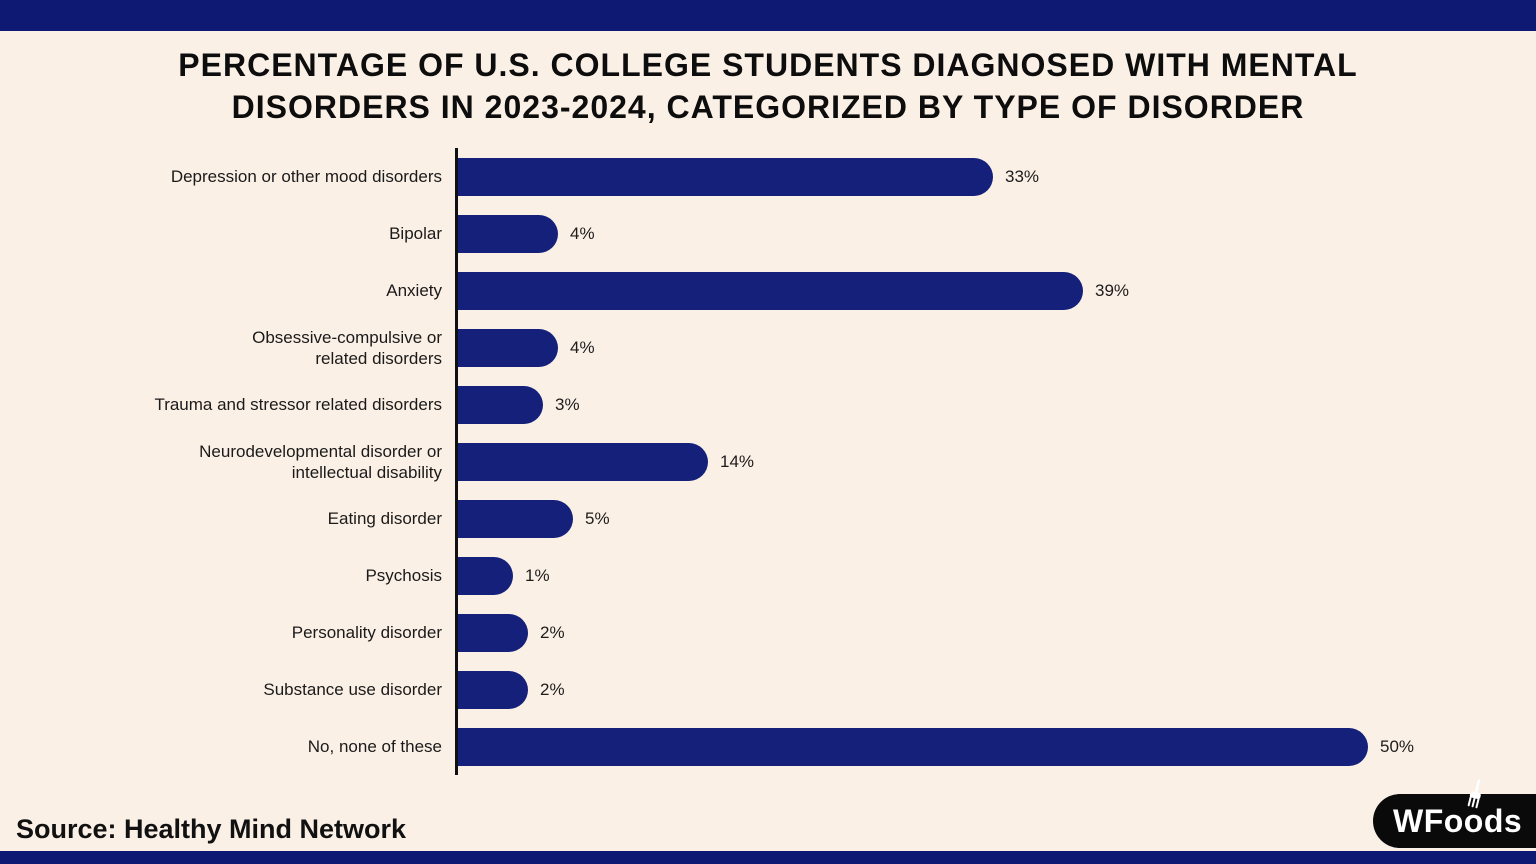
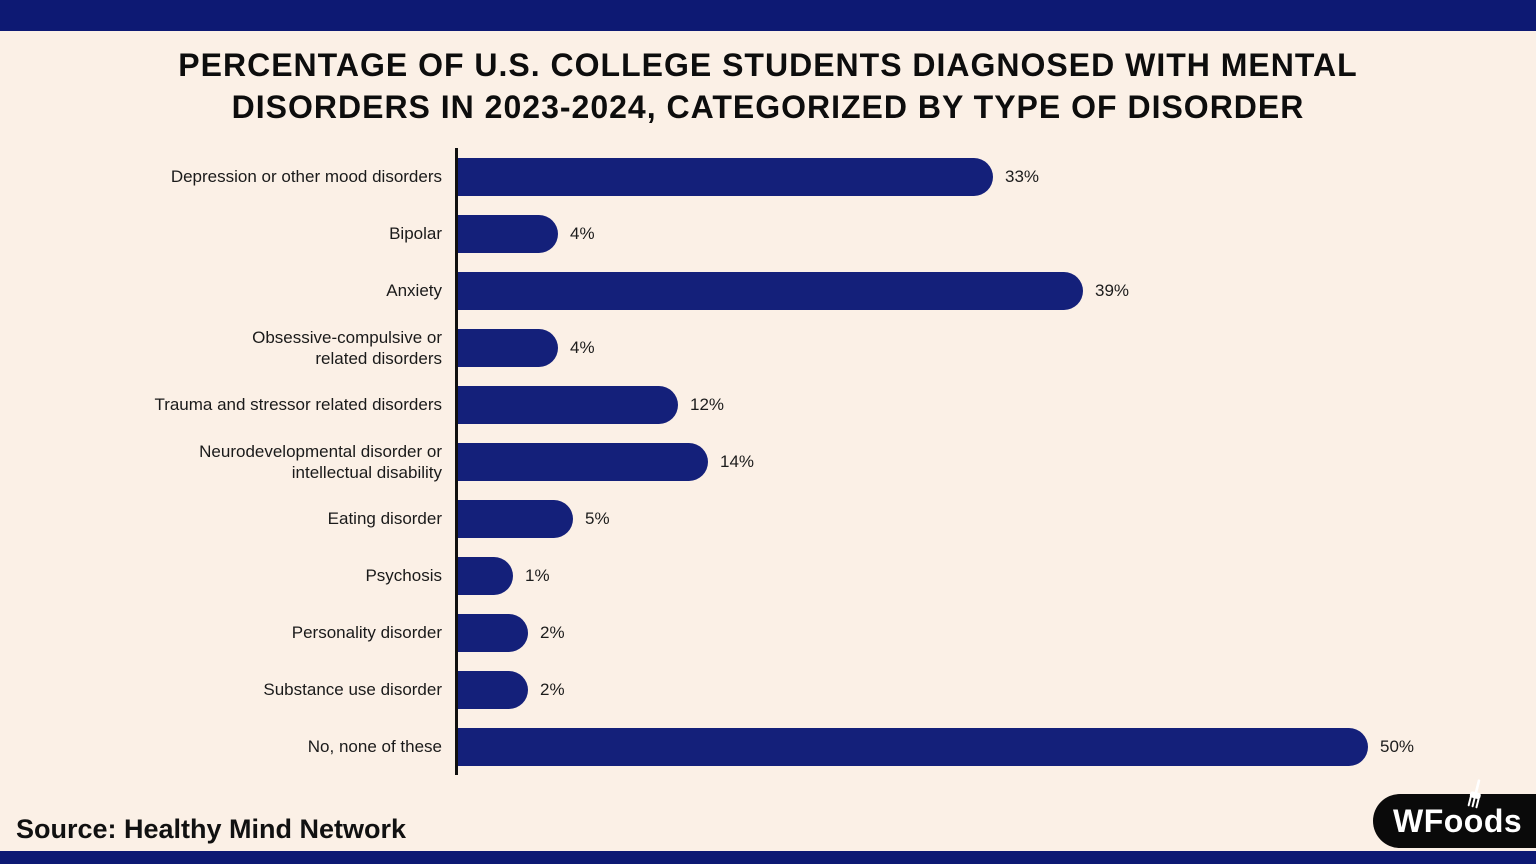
Trauma and stressor related disorders: 3% -> 12%
